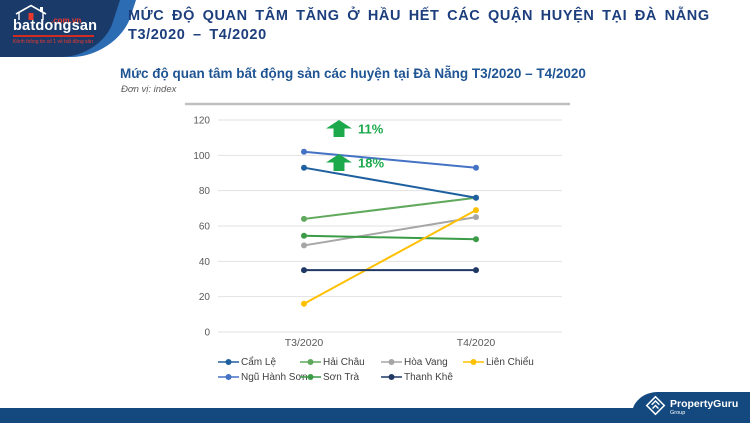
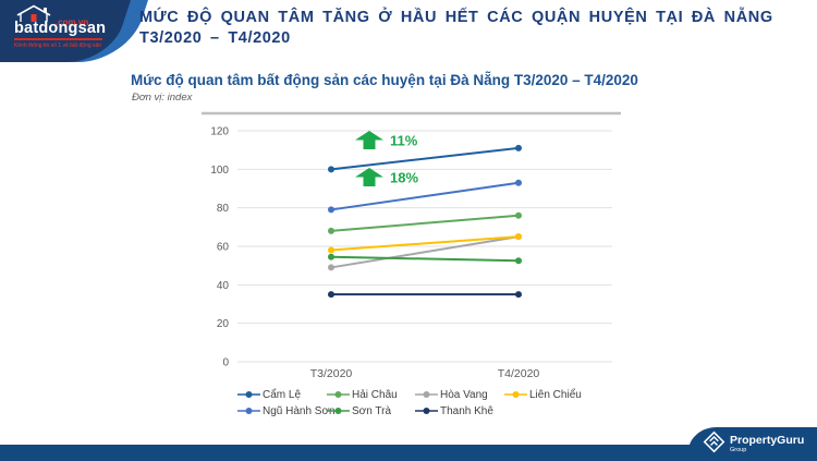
Cẩm Lệ/T3/2020: 93 -> 100
Hải Châu/T3/2020: 64 -> 68
Liên Chiểu/T3/2020: 16 -> 58
Ngũ Hành Sơn/T3/2020: 102 -> 79
Cẩm Lệ/T4/2020: 76 -> 111
Liên Chiểu/T4/2020: 69 -> 65
